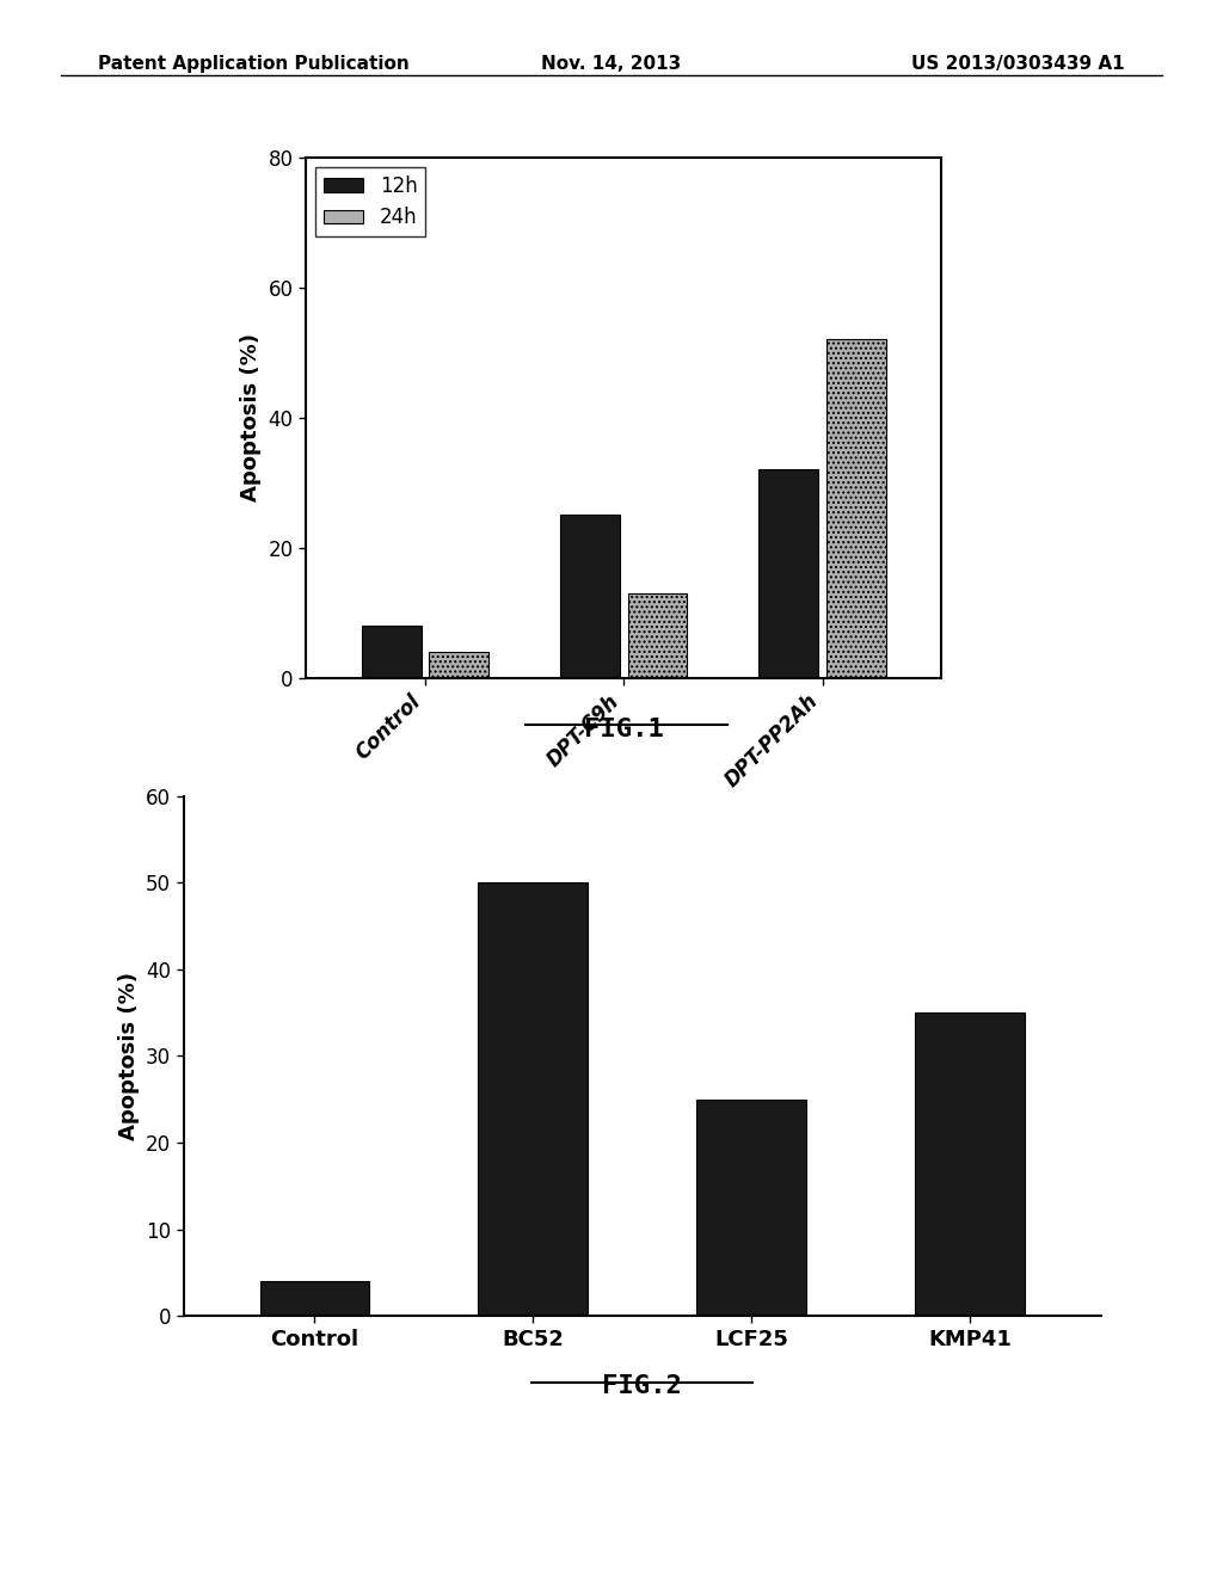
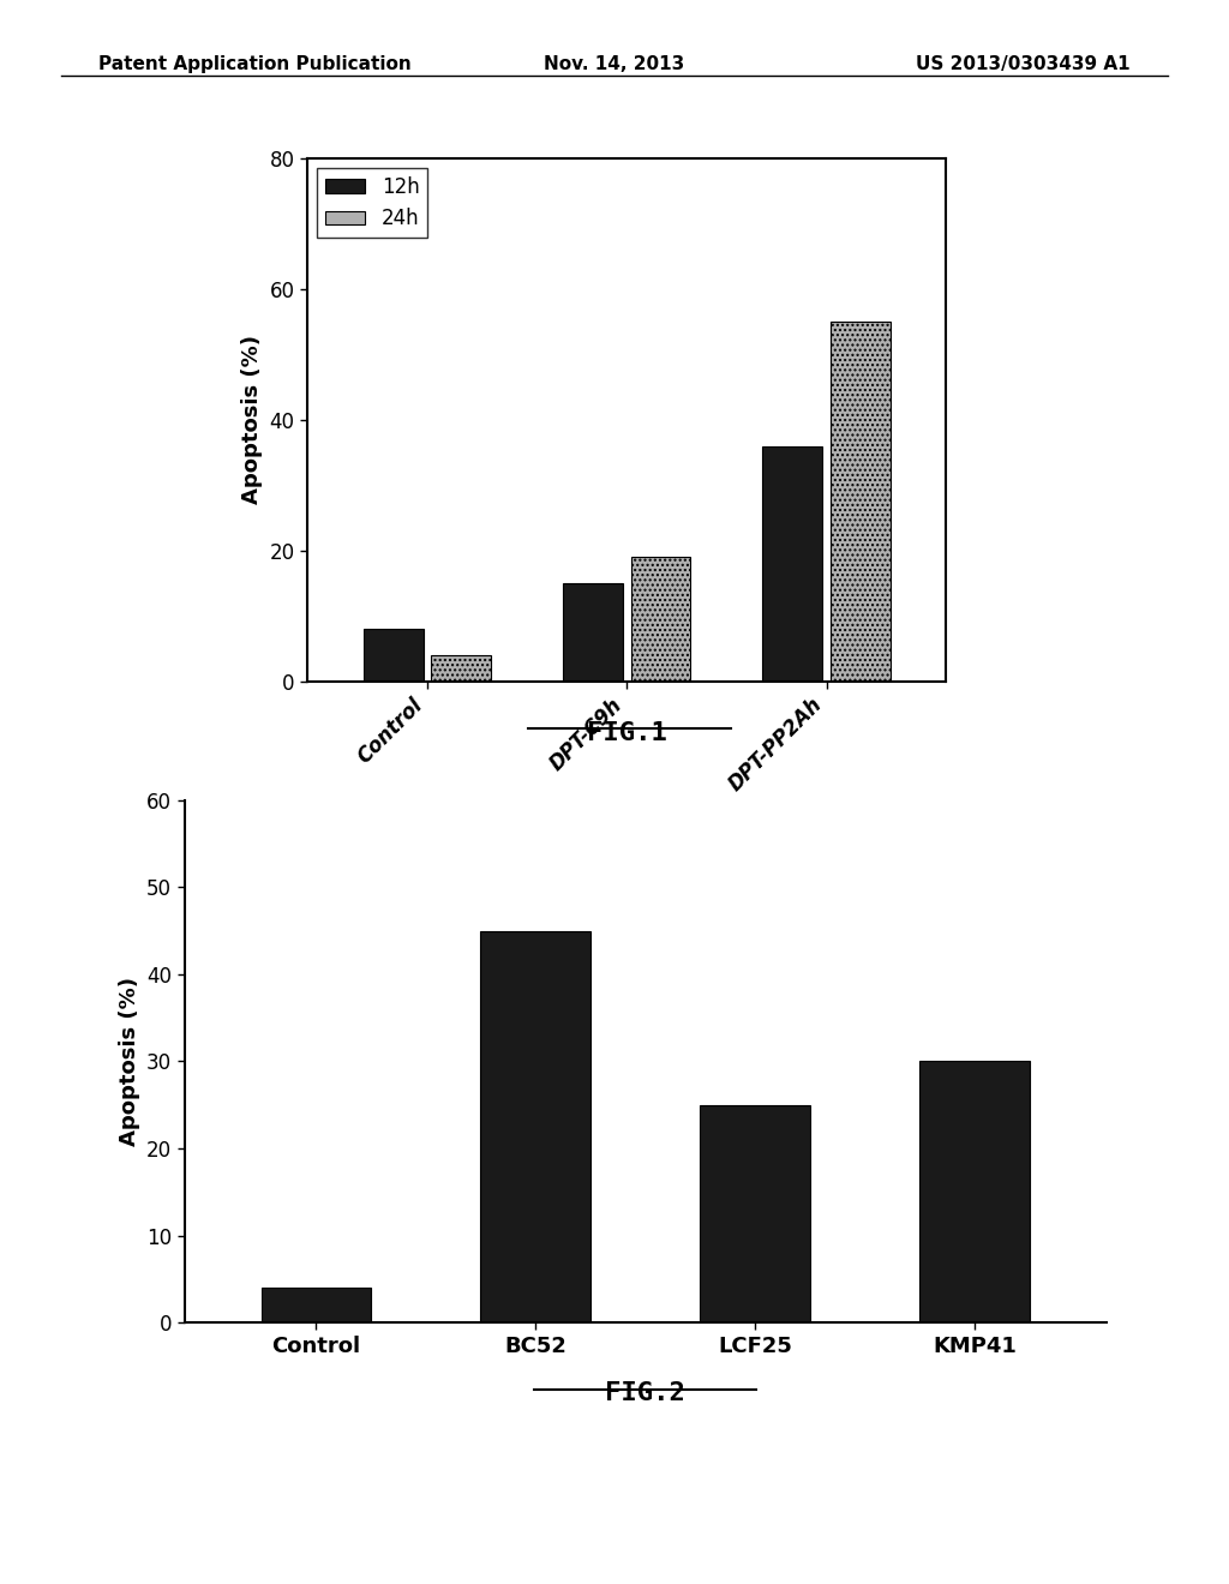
12h/DPT-C9h: 25 -> 15
24h/DPT-C9h: 13 -> 19
12h/DPT-PP2Ah: 32 -> 36
24h/DPT-PP2Ah: 52 -> 55
BC52: 50 -> 45
KMP41: 35 -> 30
